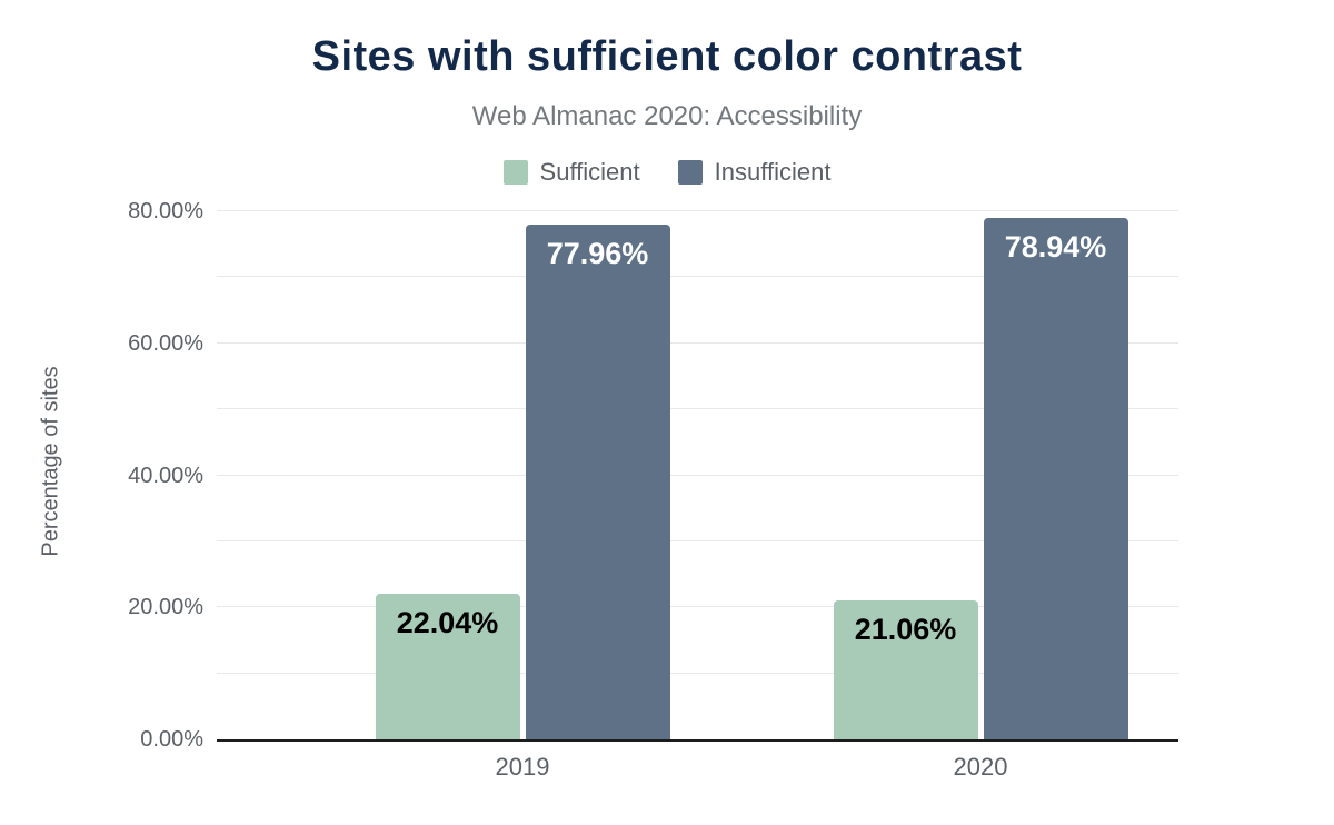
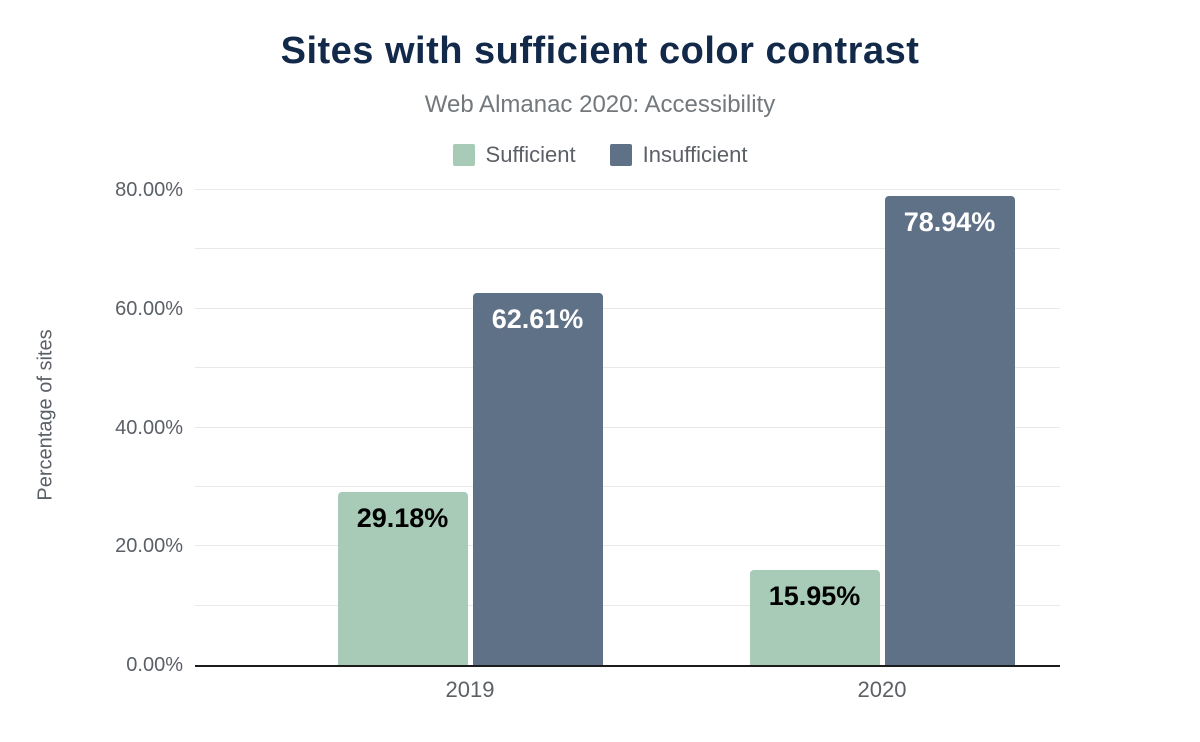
Sufficient/2019: 22.04% -> 29.18%
Insufficient/2019: 77.96% -> 62.61%
Sufficient/2020: 21.06% -> 15.95%
